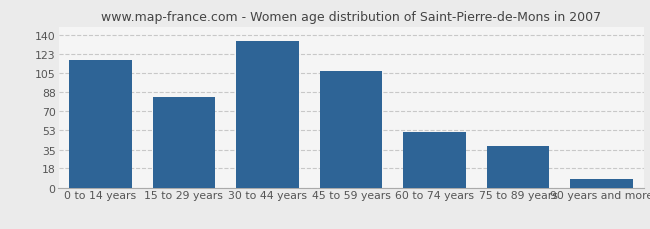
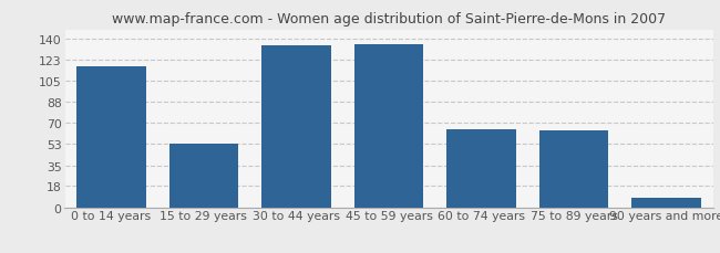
15 to 29 years: 83 -> 53
45 to 59 years: 107 -> 136
60 to 74 years: 51 -> 65
75 to 89 years: 38 -> 64
